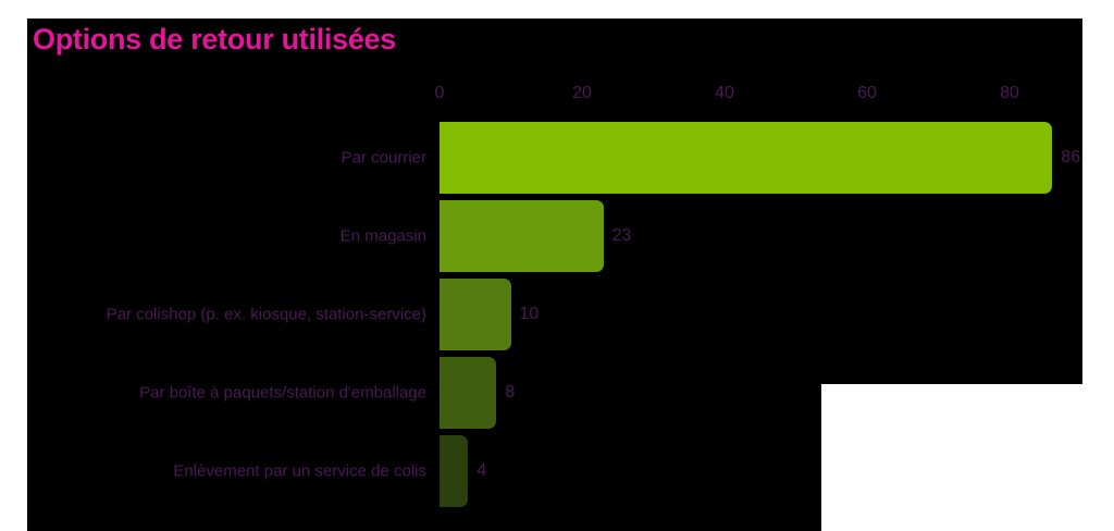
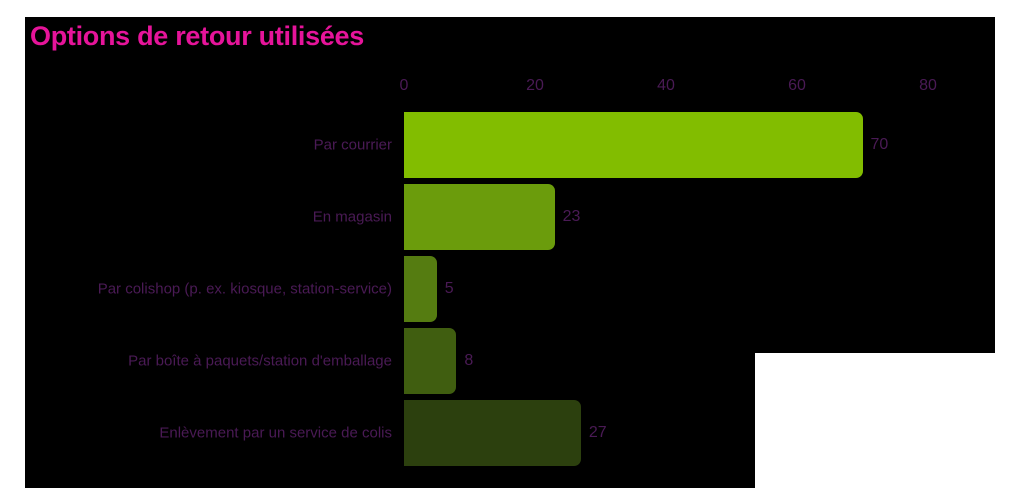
Par courrier: 86 -> 70
Par colishop (p. ex. kiosque, station-service): 10 -> 5
Enlèvement par un service de colis: 4 -> 27
